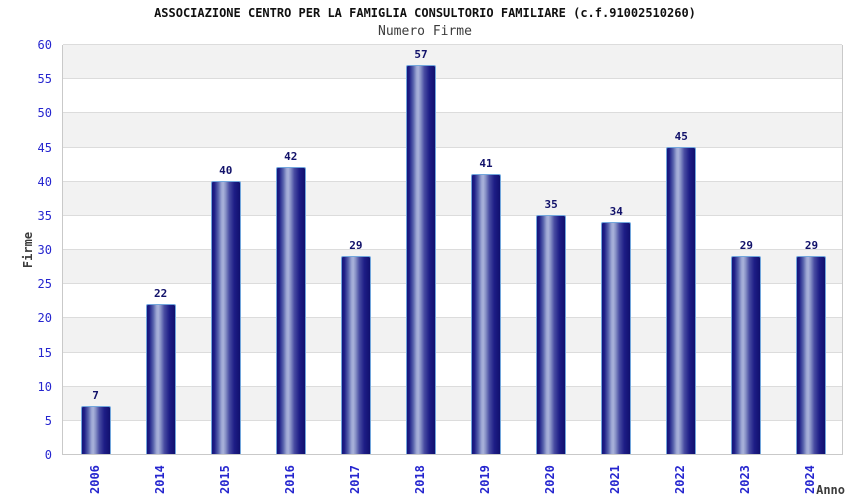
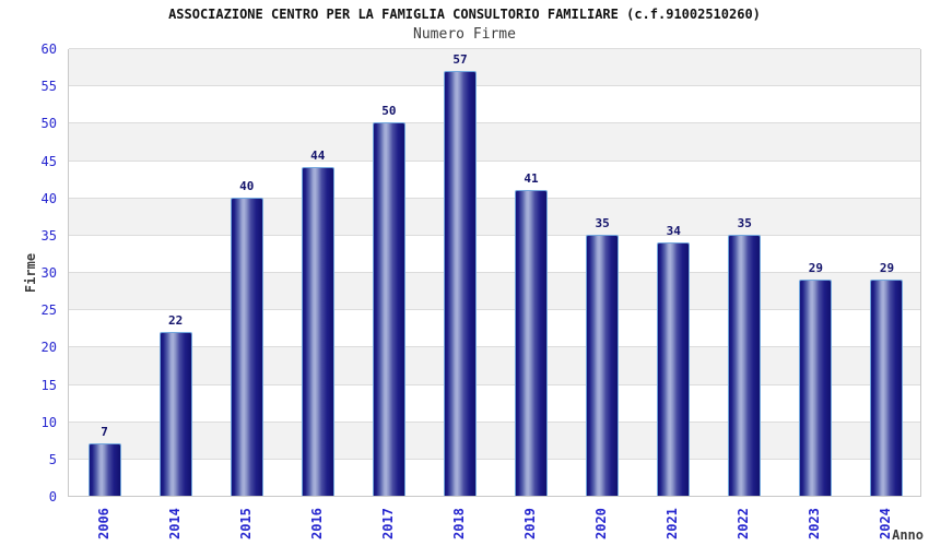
2016: 42 -> 44
2017: 29 -> 50
2022: 45 -> 35
